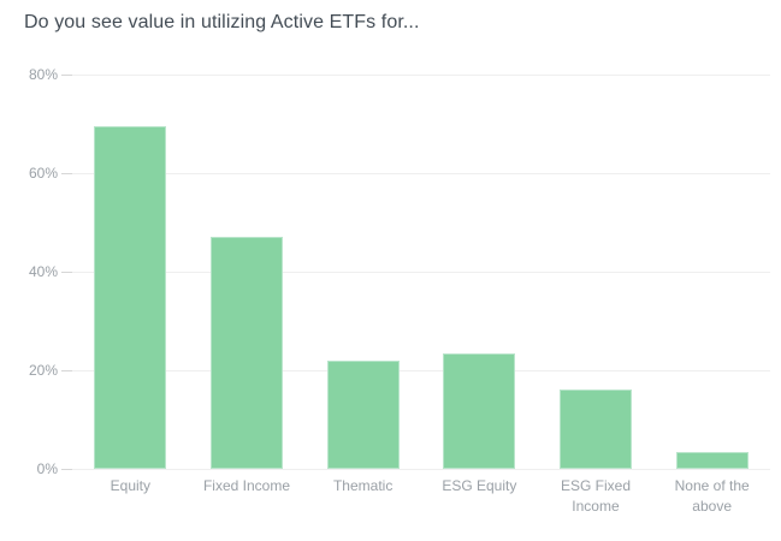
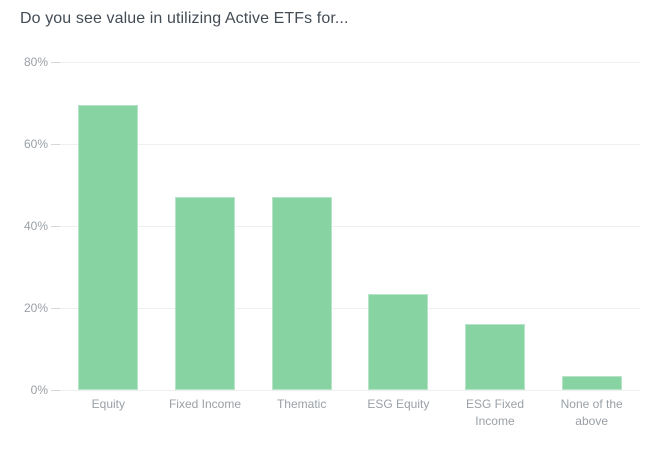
Thematic: 22% -> 47%
